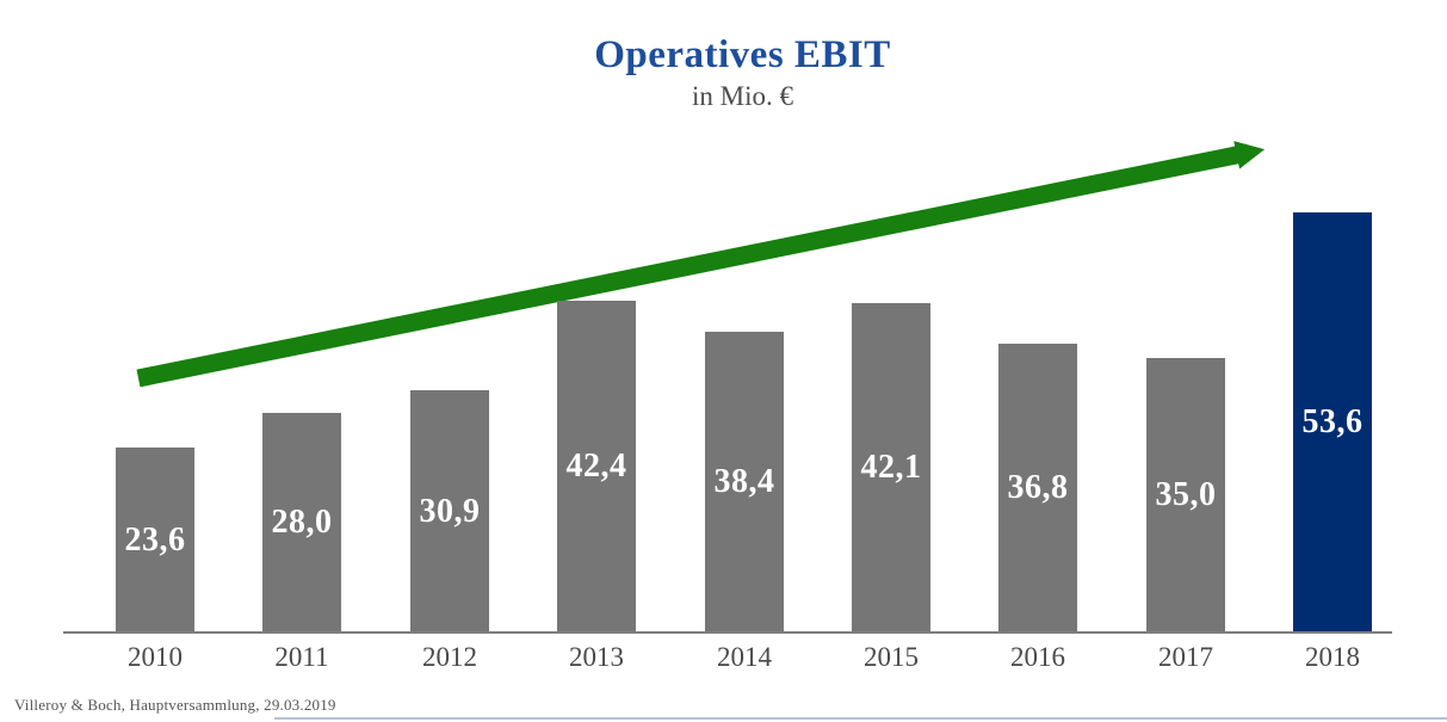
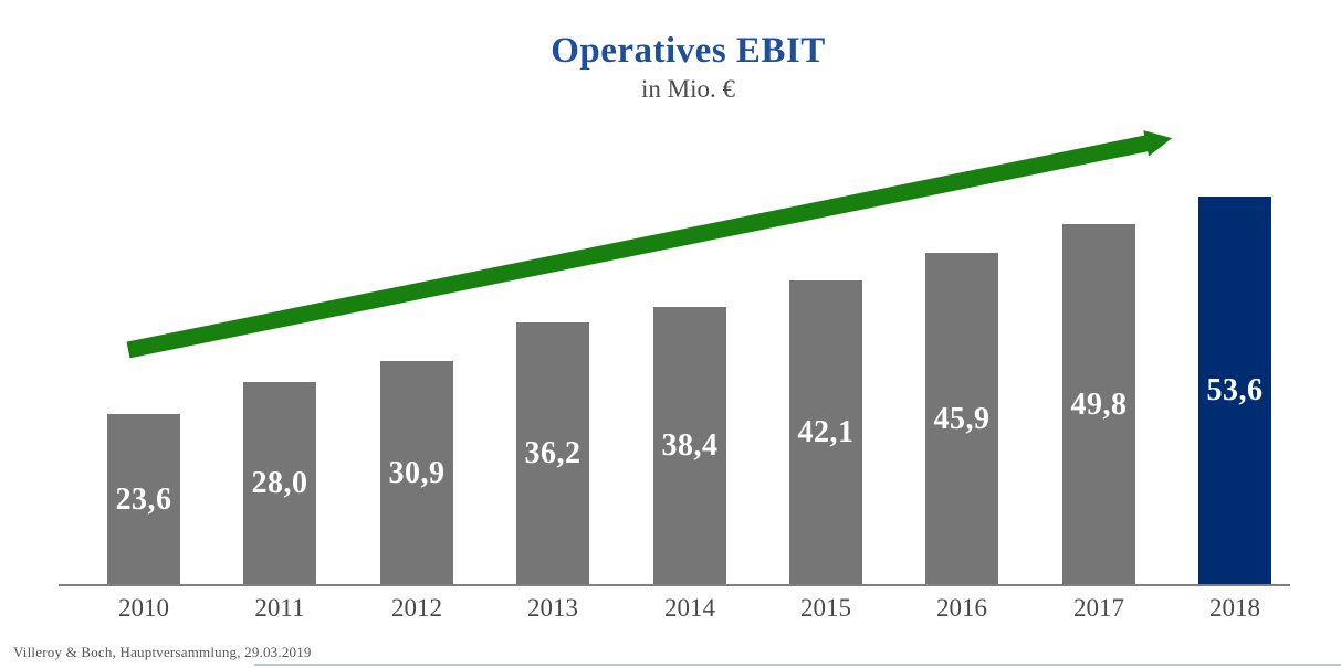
2013: 42,4 -> 36,2
2016: 36,8 -> 45,9
2017: 35,0 -> 49,8
